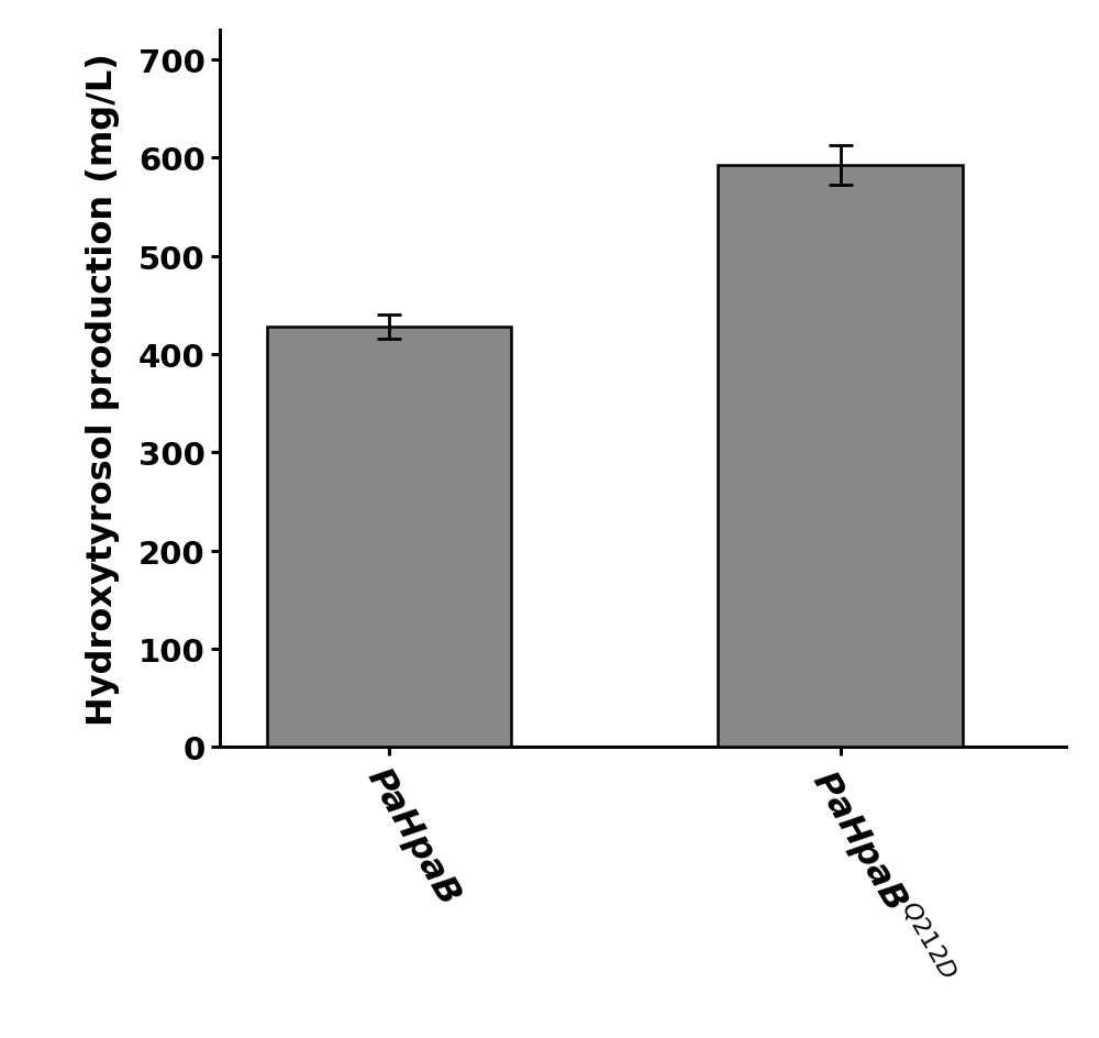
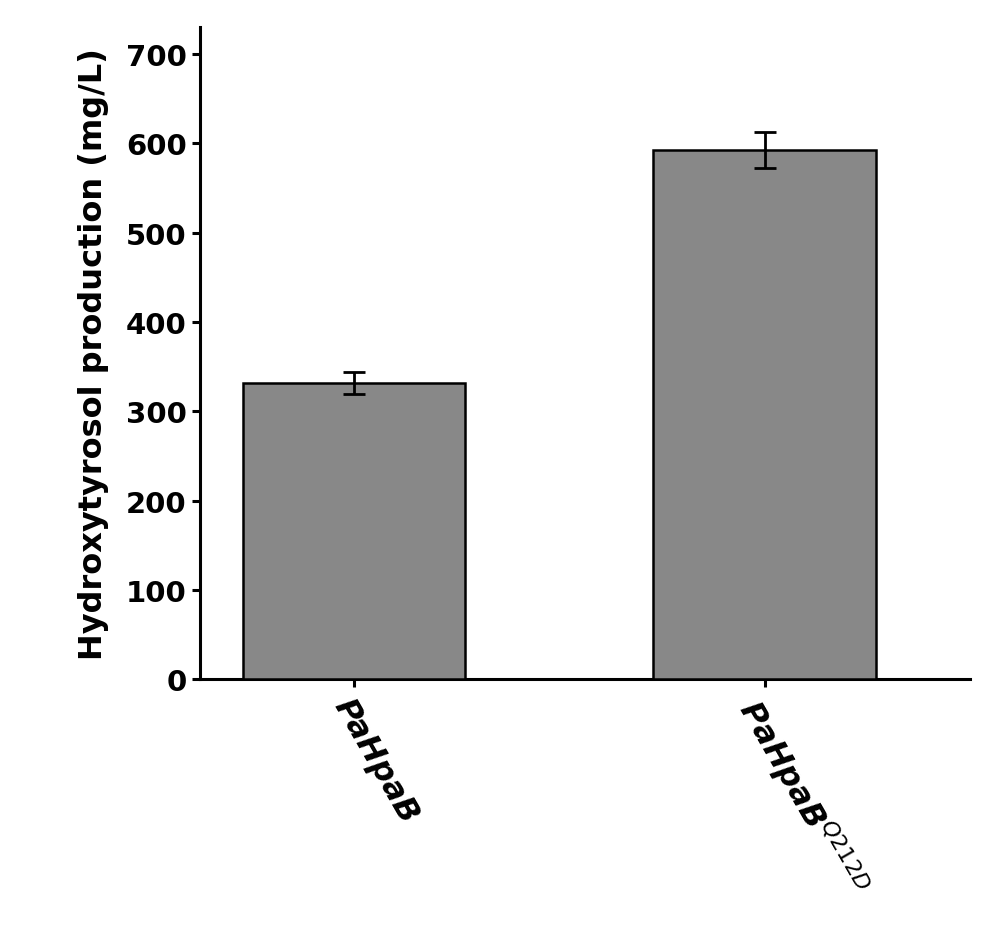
PaHpaB: 428 -> 332
